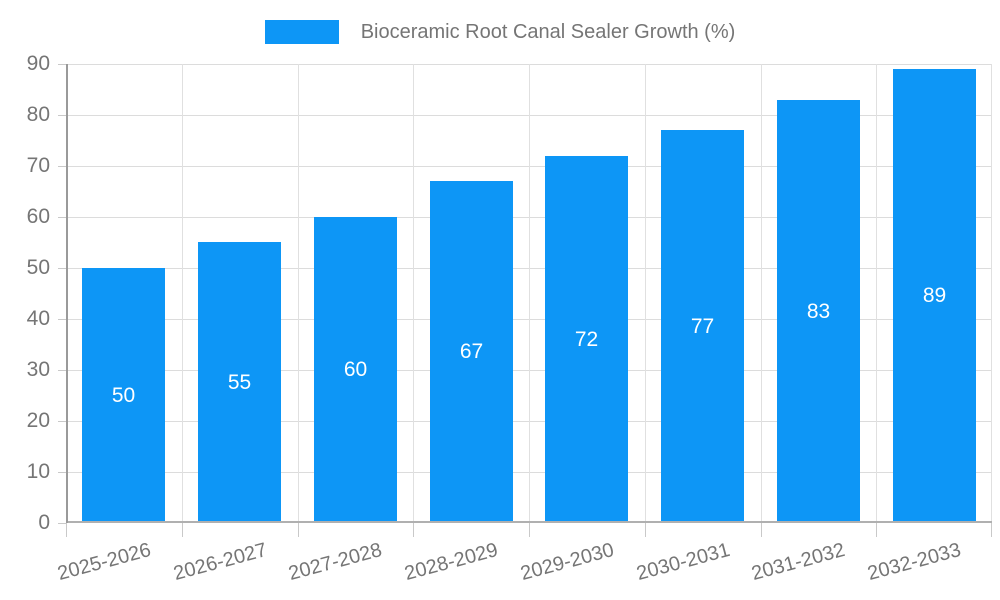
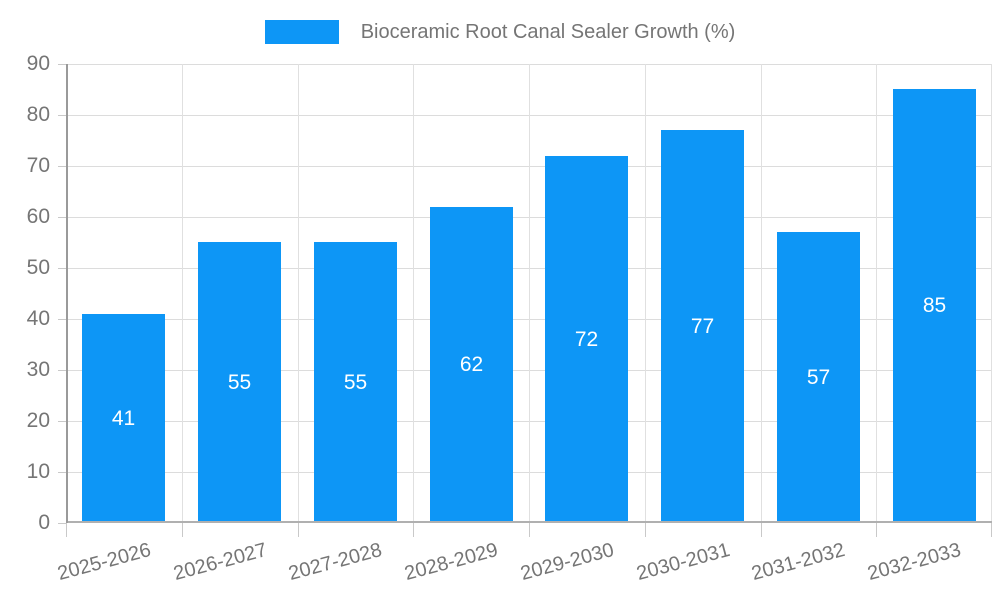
2025-2026: 50 -> 41
2027-2028: 60 -> 55
2028-2029: 67 -> 62
2031-2032: 83 -> 57
2032-2033: 89 -> 85
